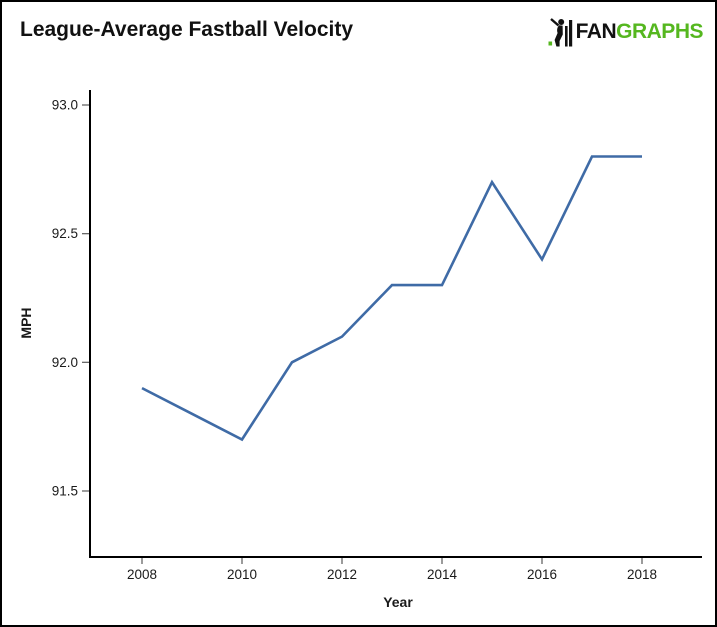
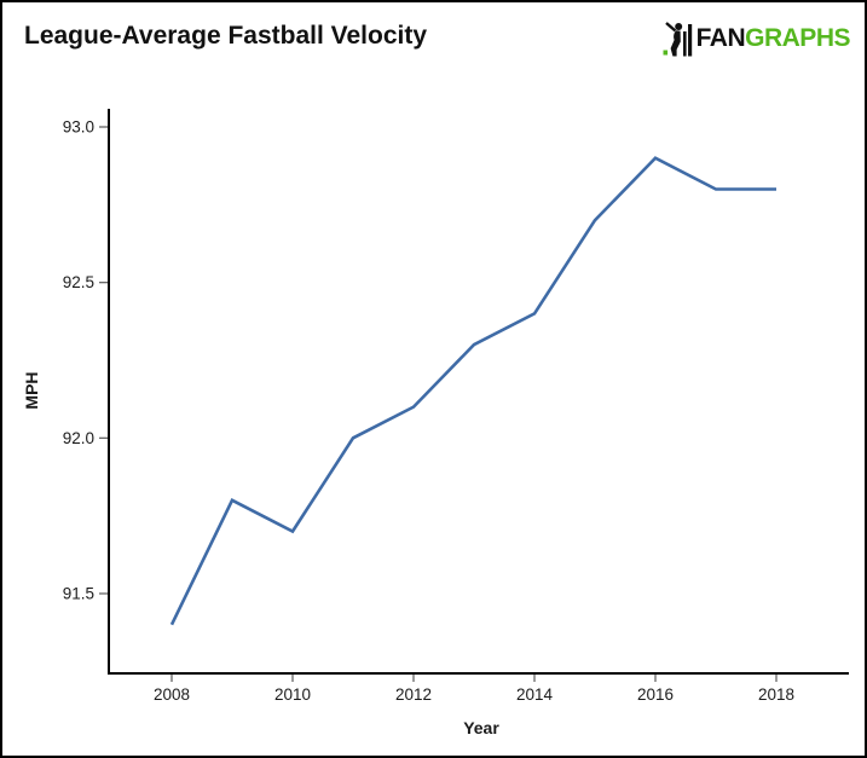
2008: 91.9 -> 91.4
2014: 92.3 -> 92.4
2016: 92.4 -> 92.9
